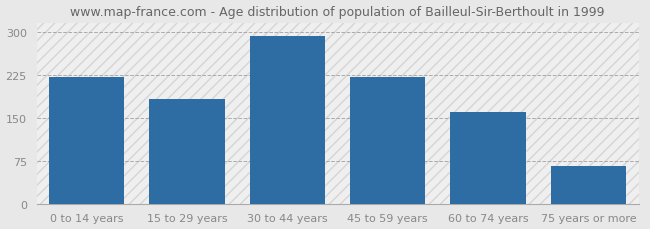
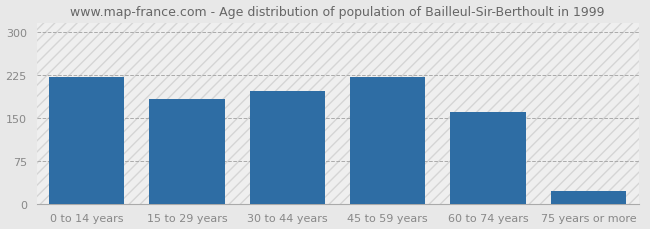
30 to 44 years: 293 -> 196
75 years or more: 65 -> 22
